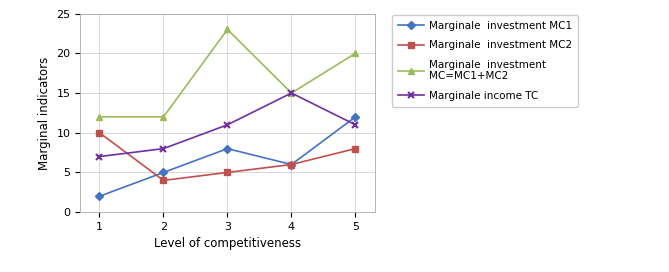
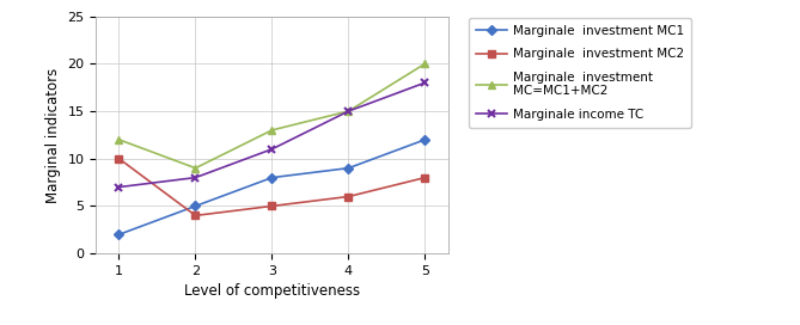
Marginale investment MC=MC1+MC2/2: 12 -> 9
Marginale investment MC=MC1+MC2/3: 23 -> 13
Marginale investment MC1/4: 6 -> 9
Marginale income TC/5: 11 -> 18
